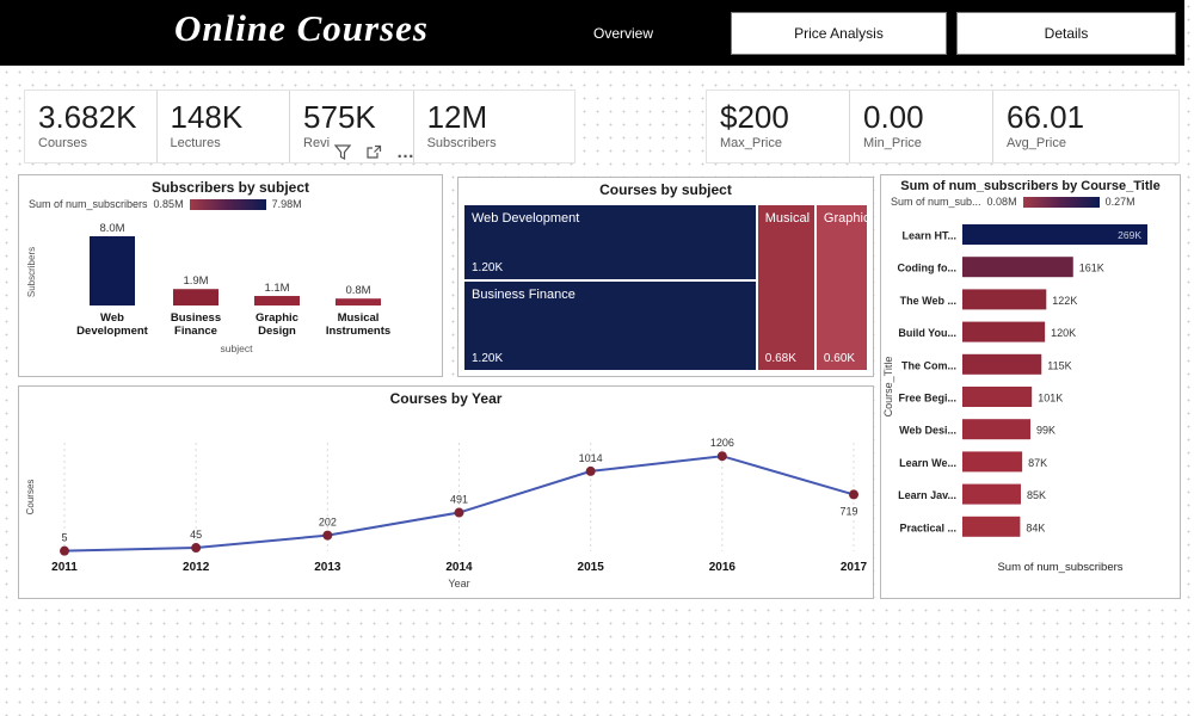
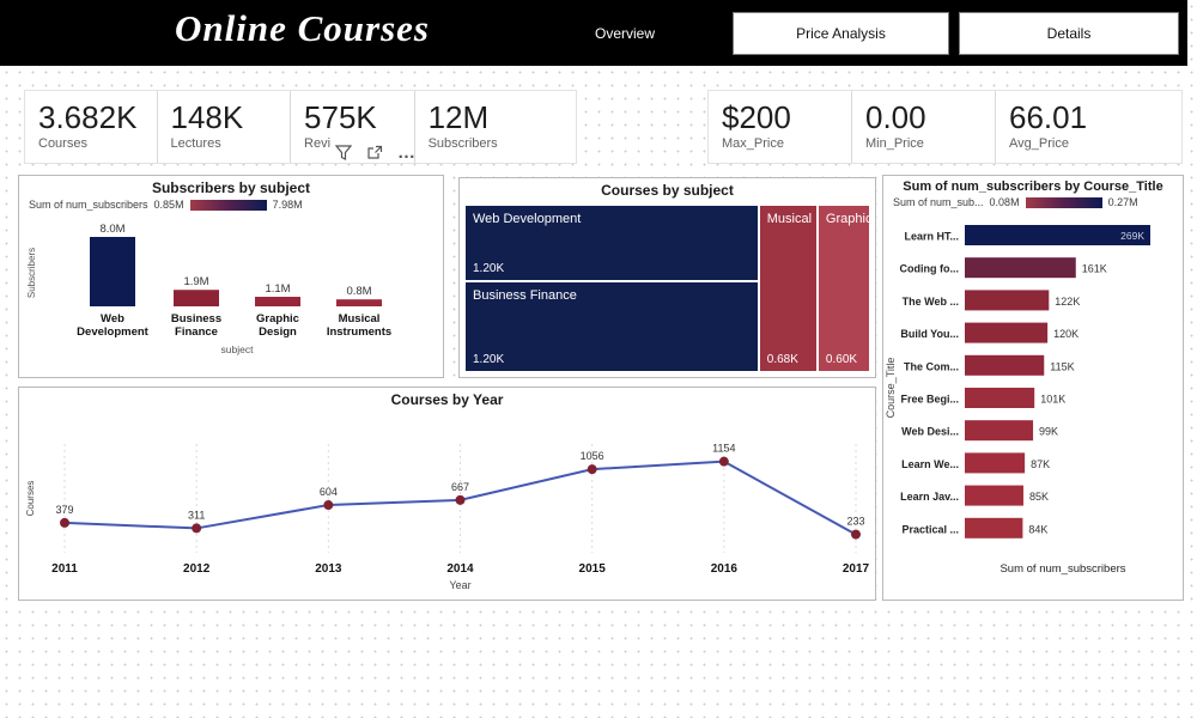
Courses by Year/2011: 5 -> 379
Courses by Year/2012: 45 -> 311
Courses by Year/2013: 202 -> 604
Courses by Year/2014: 491 -> 667
Courses by Year/2015: 1014 -> 1056
Courses by Year/2016: 1206 -> 1154
Courses by Year/2017: 719 -> 233
